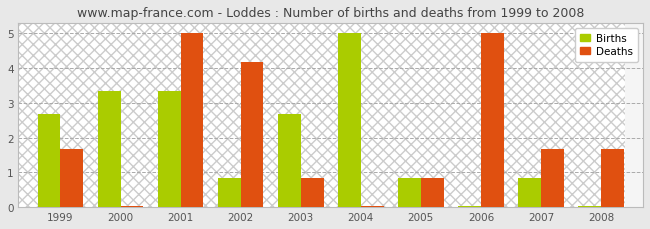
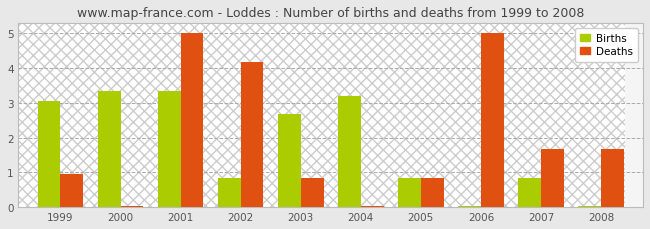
Births/1999: 2.67 -> 3.05
Deaths/1999: 1.67 -> 0.95
Births/2004: 5.00 -> 3.20
